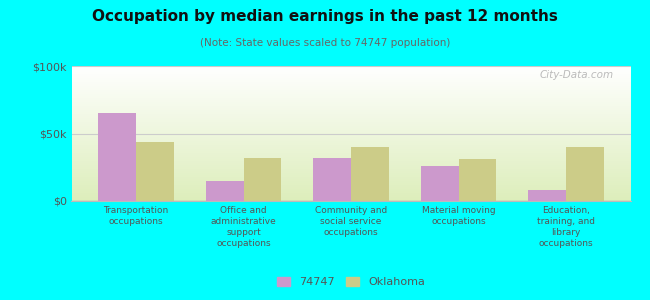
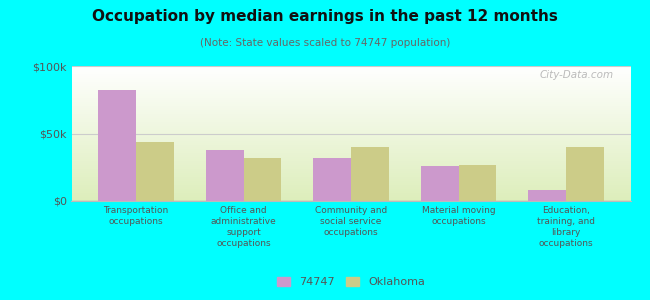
74747/Transportation occupations: $65k -> $82k
74747/Office and administrative support occupations: $15k -> $38k
Oklahoma/Material moving occupations: $31k -> $27k
